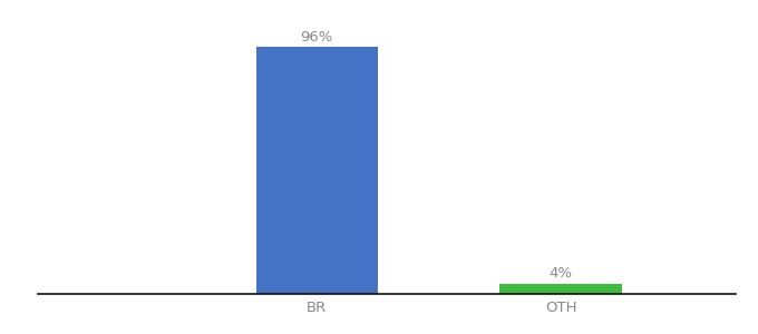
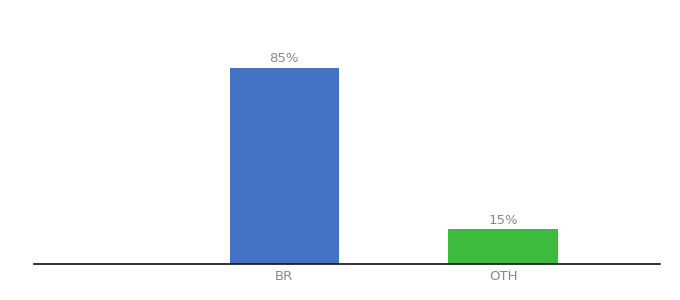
BR: 96% -> 85%
OTH: 4% -> 15%
